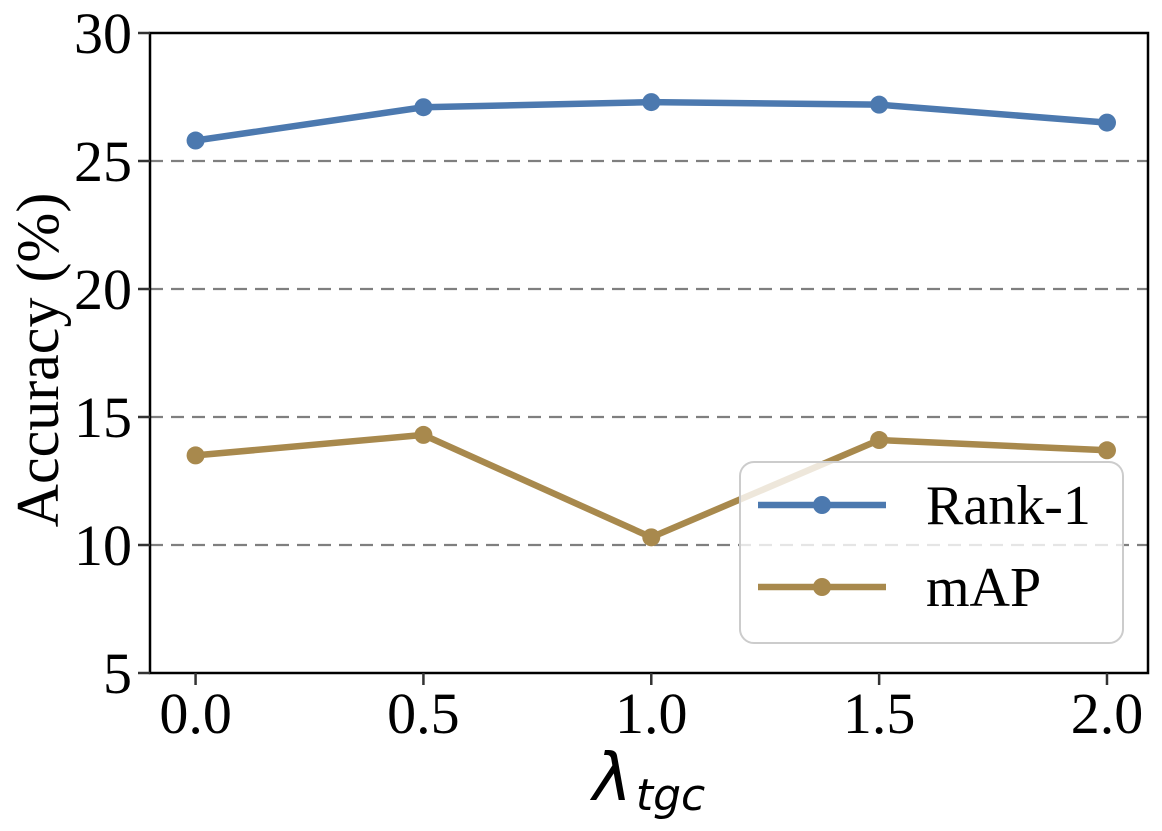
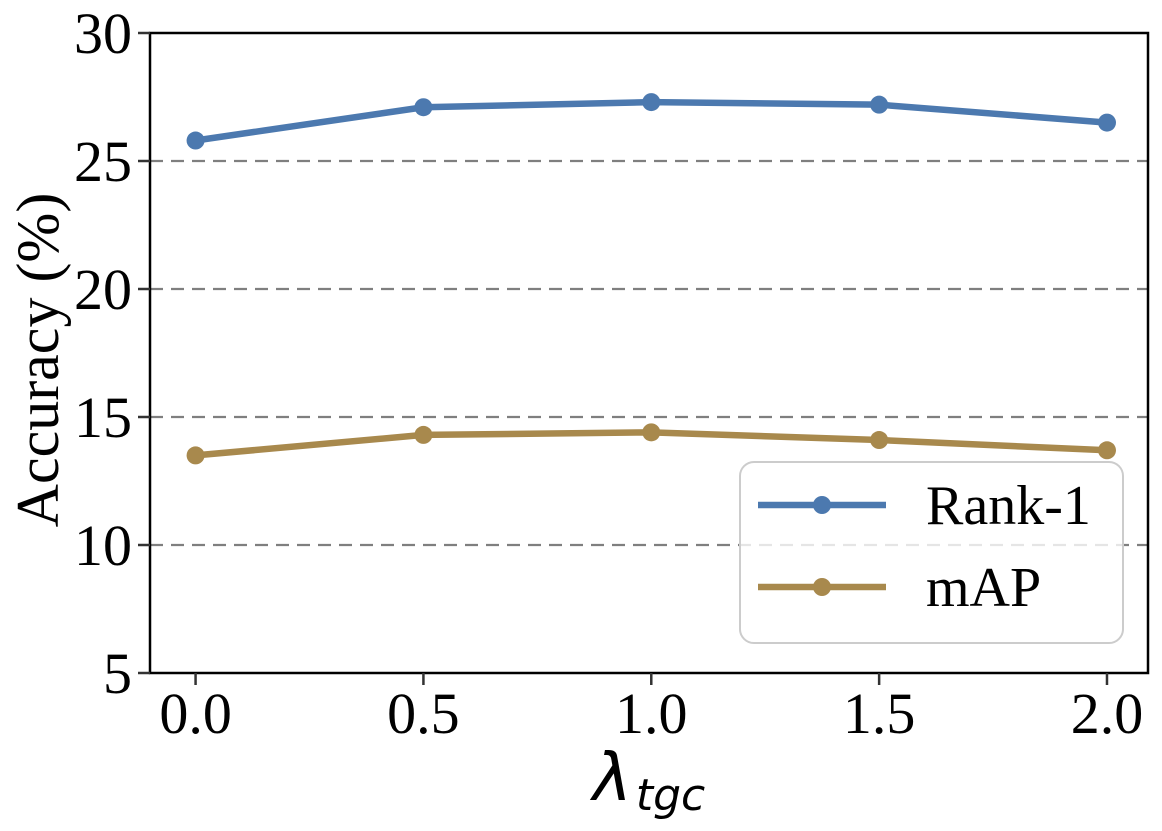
mAP/1.0: 10.3 -> 14.4
